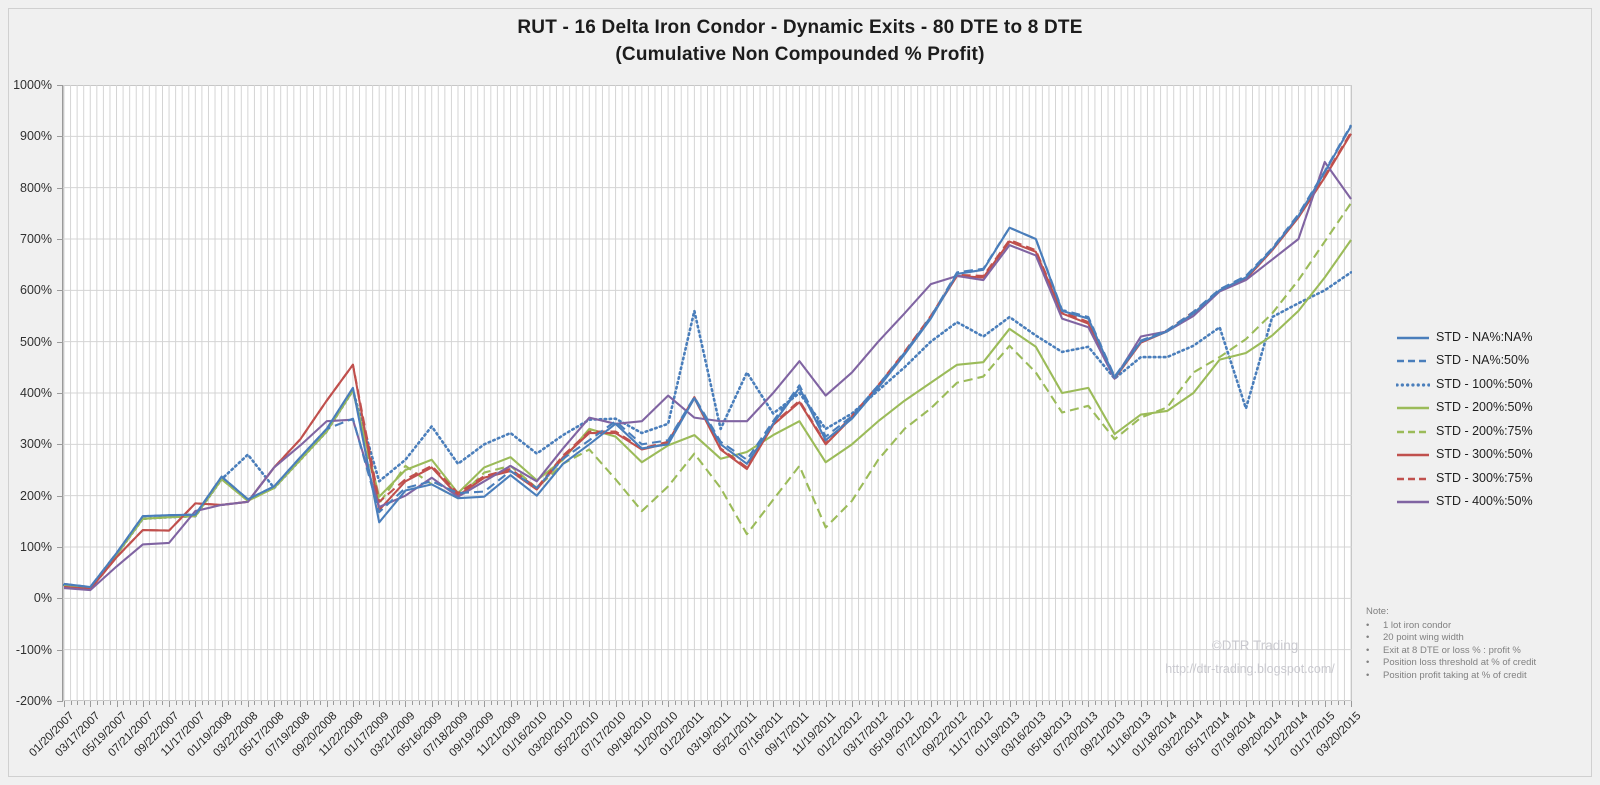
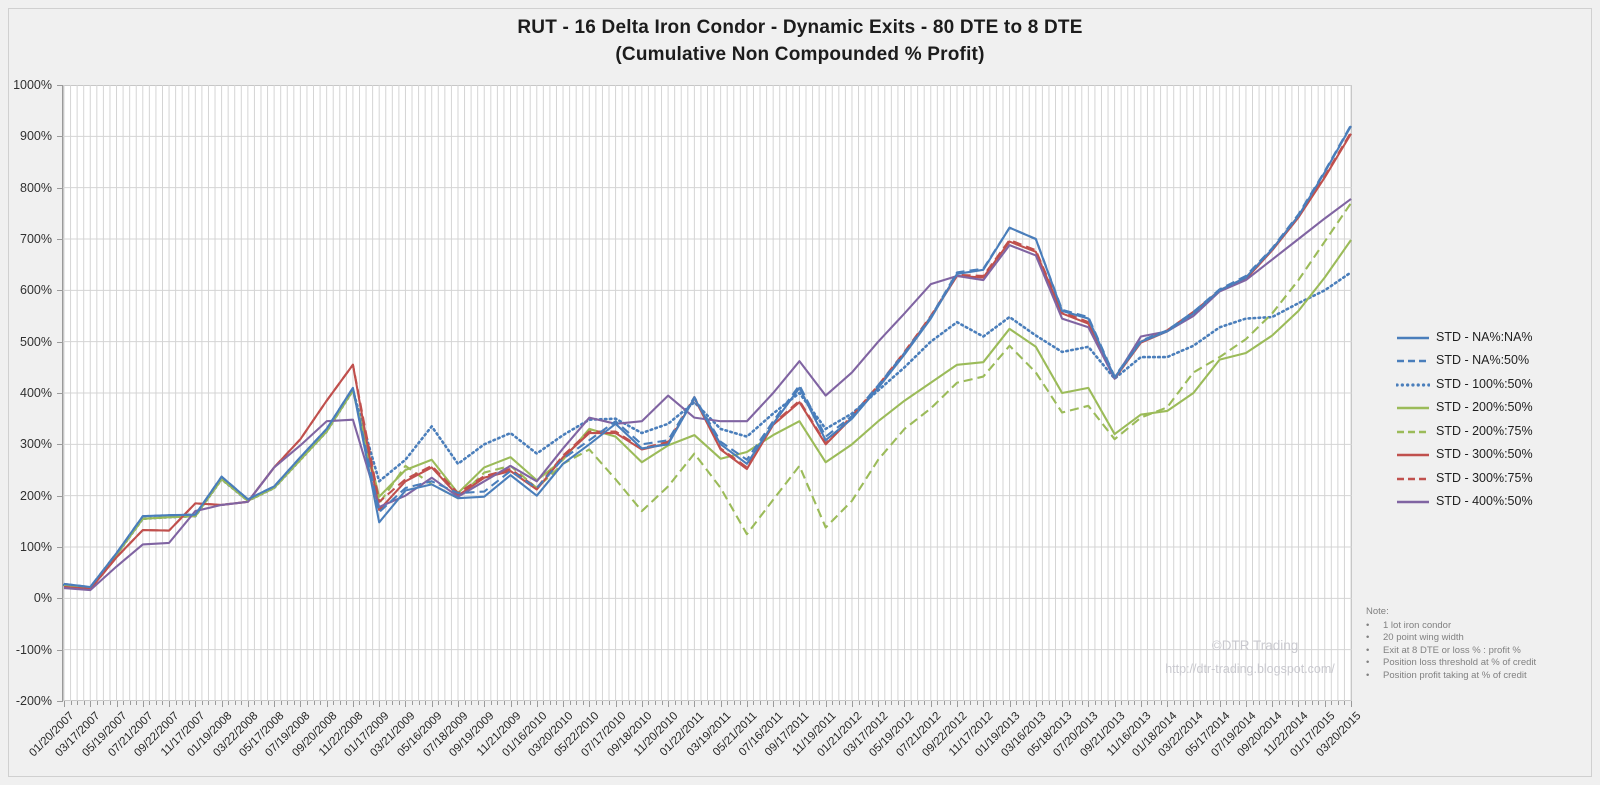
STD - 100%:50%/03/22/2008: 280% -> 190%
STD - NA%:50%/11/22/2008: 350% -> 410%
STD - 100%:50%/01/22/2011: 560% -> 380%
STD - 100%:50%/05/21/2011: 440% -> 320%
STD - 100%:50%/07/19/2014: 370% -> 540%
STD - 400%:50%/01/17/2015: 850% -> 740%
